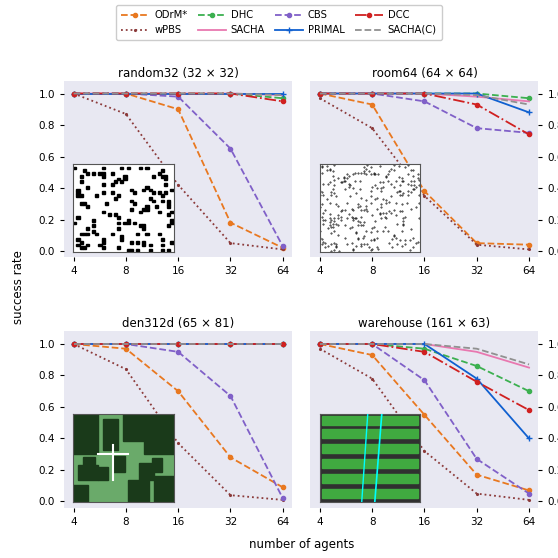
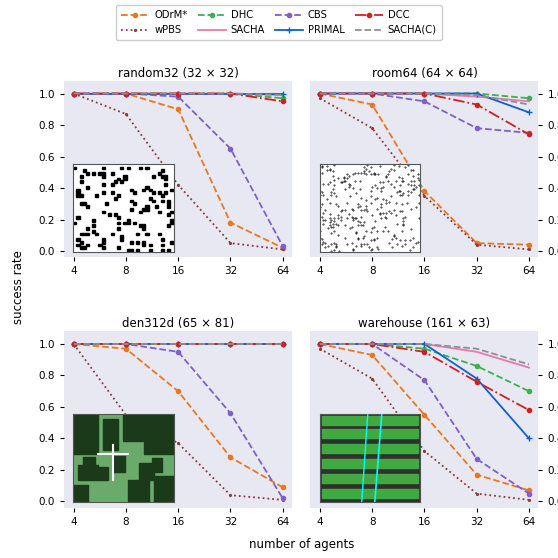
den312d (65 × 81)/wPBS/8: 0.84 -> 0.55
den312d (65 × 81)/CBS/32: 0.67 -> 0.56
